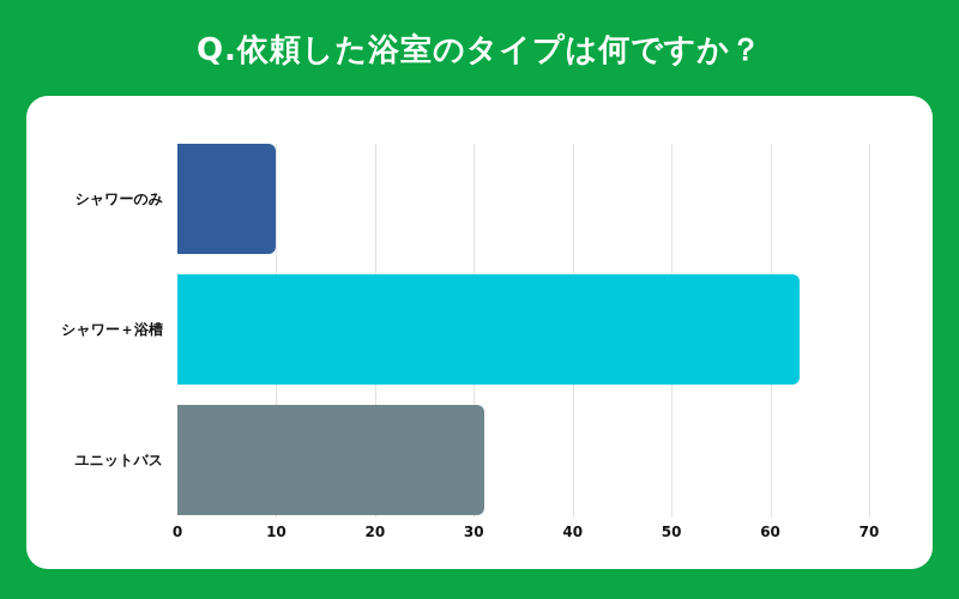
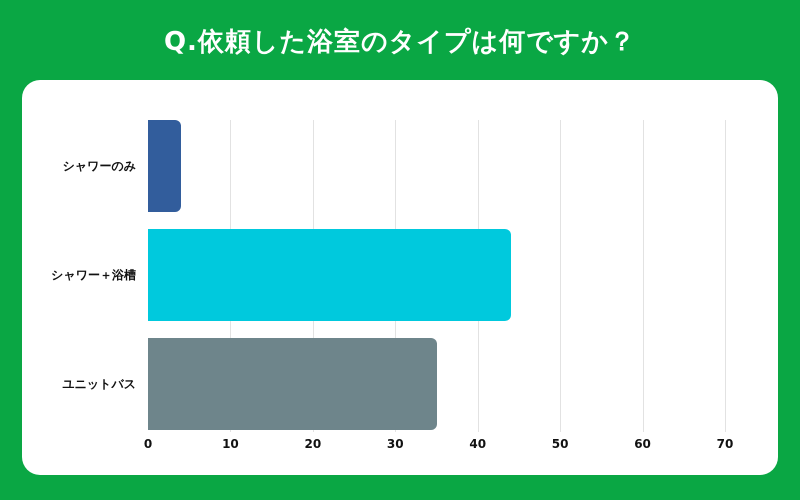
シャワーのみ: 10 -> 4
シャワー＋浴槽: 63 -> 44
ユニットバス: 31 -> 35
